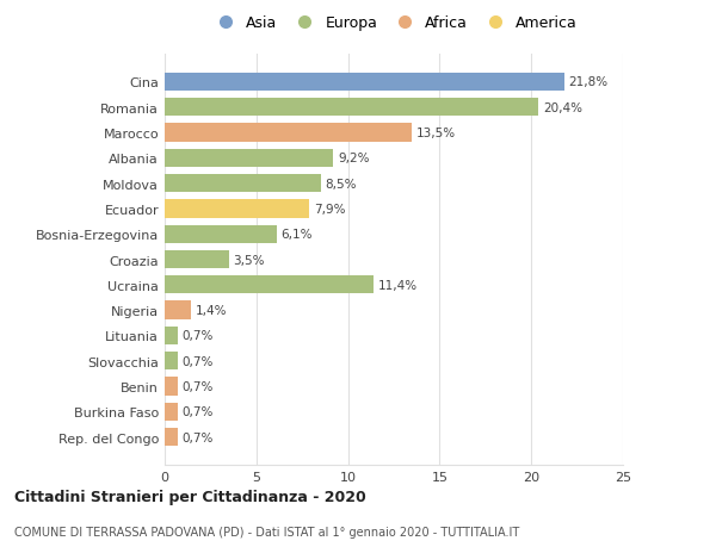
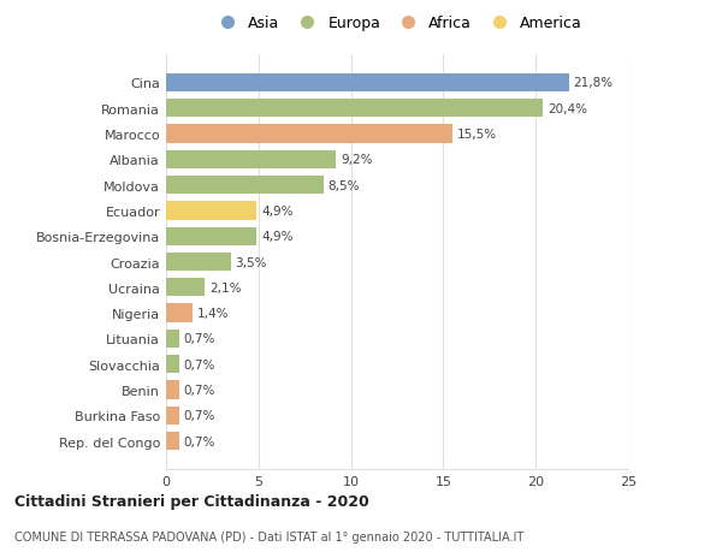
Marocco: 13,5% -> 15,5%
Ecuador: 7,9% -> 4,9%
Bosnia-Erzegovina: 6,1% -> 4,9%
Ucraina: 11,4% -> 2,1%
